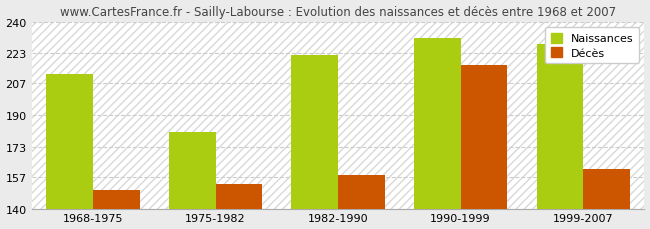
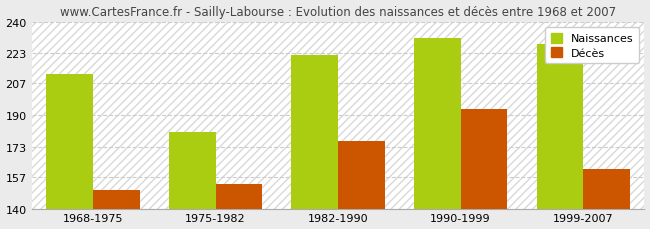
Décès/1982-1990: 158 -> 176
Décès/1990-1999: 217 -> 193
